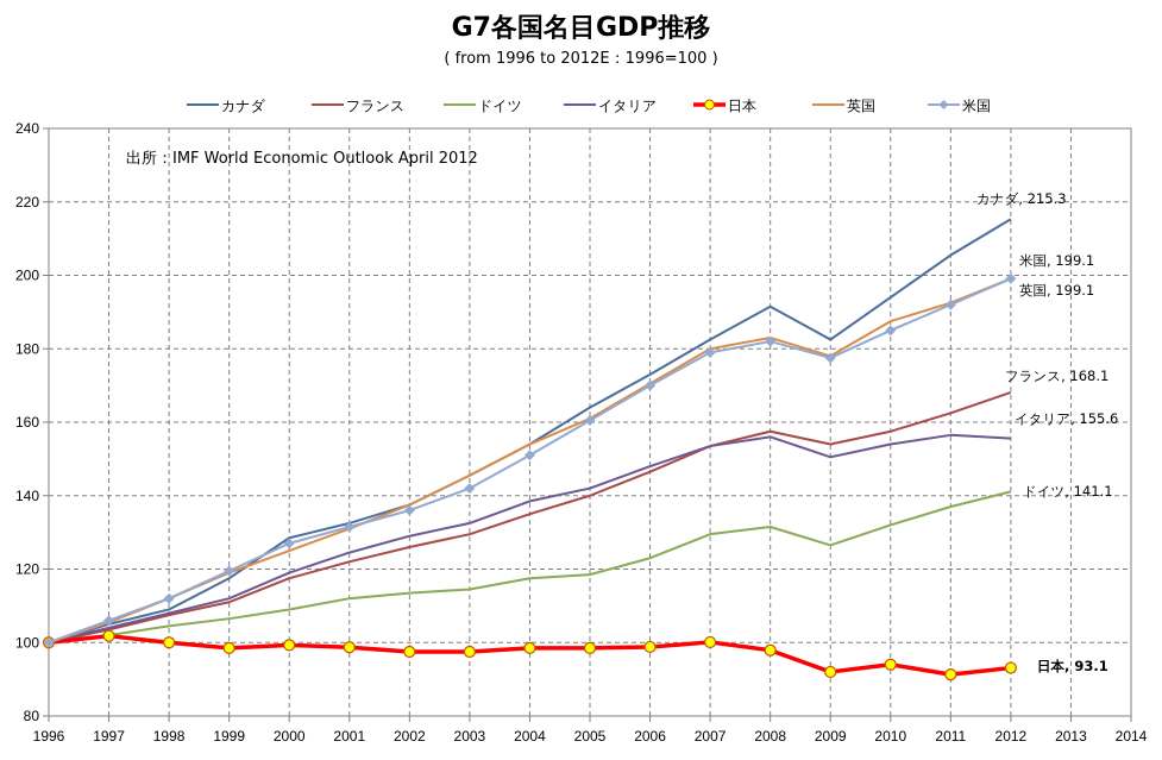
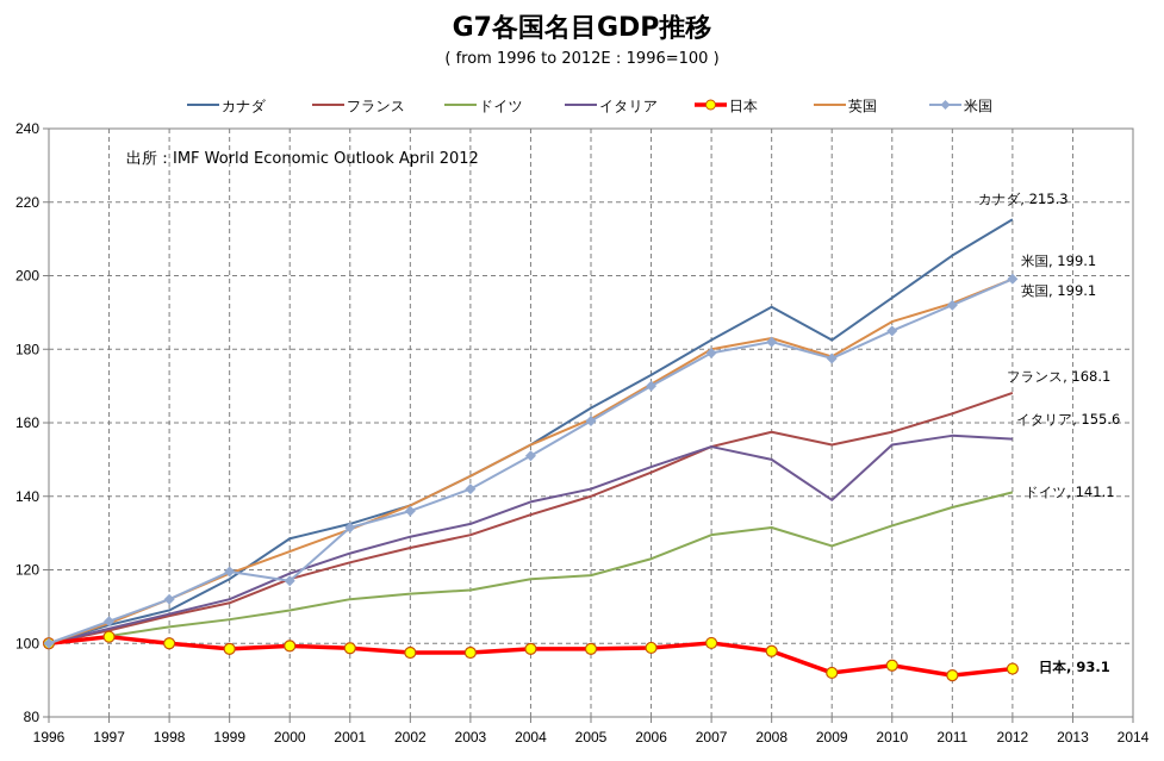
米国/2000: 127 -> 117
イタリア/2008: 156 -> 150
イタリア/2009: 150 -> 139
